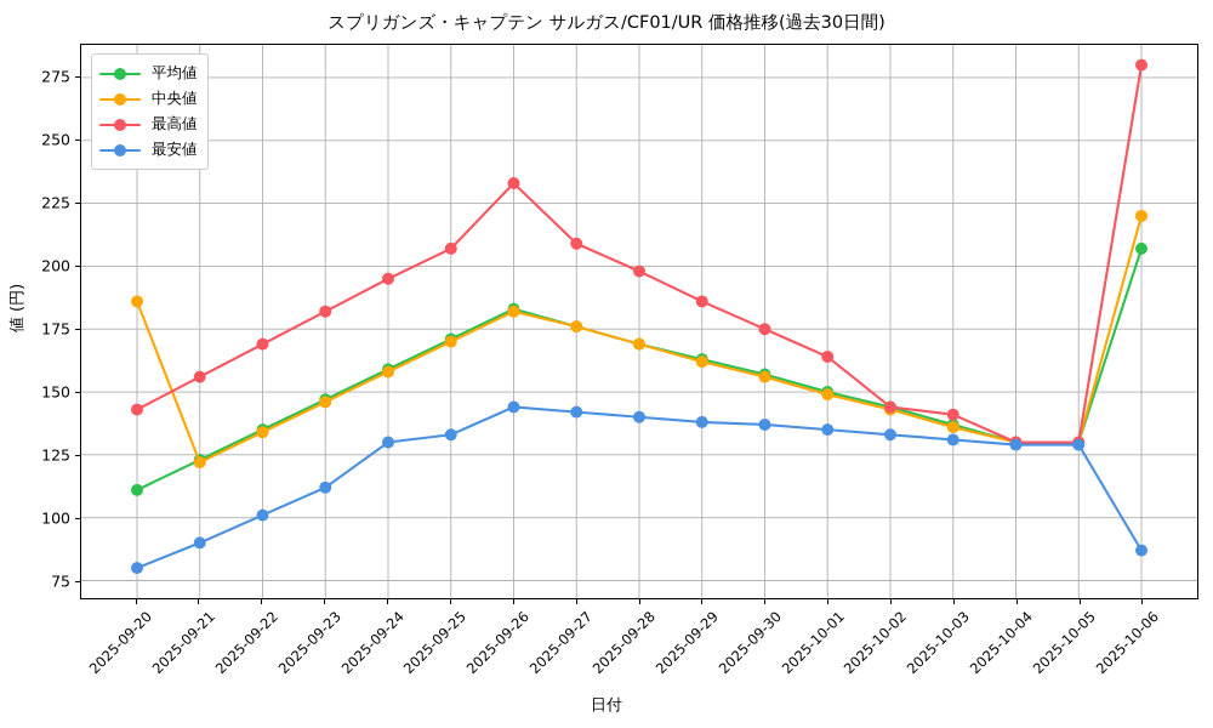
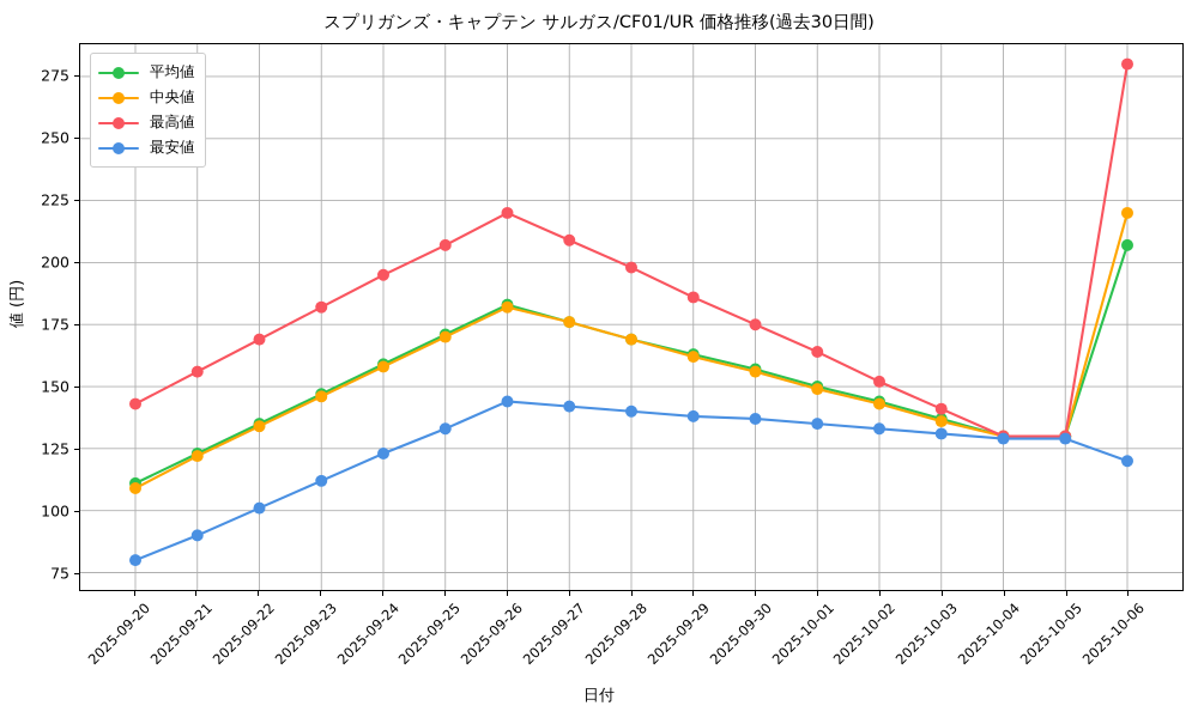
中央値/2025-09-20: 186 -> 109
最安値/2025-09-24: 130 -> 123
最高値/2025-09-26: 233 -> 220
最高値/2025-10-02: 144 -> 152
最安値/2025-10-06: 87 -> 120
